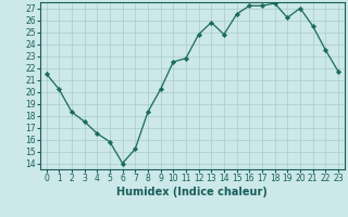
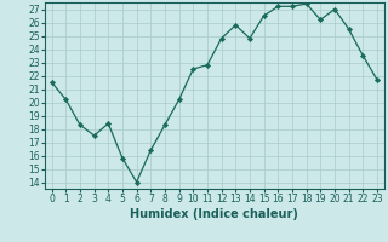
4: 16.5 -> 18.4
7: 15.2 -> 16.4
